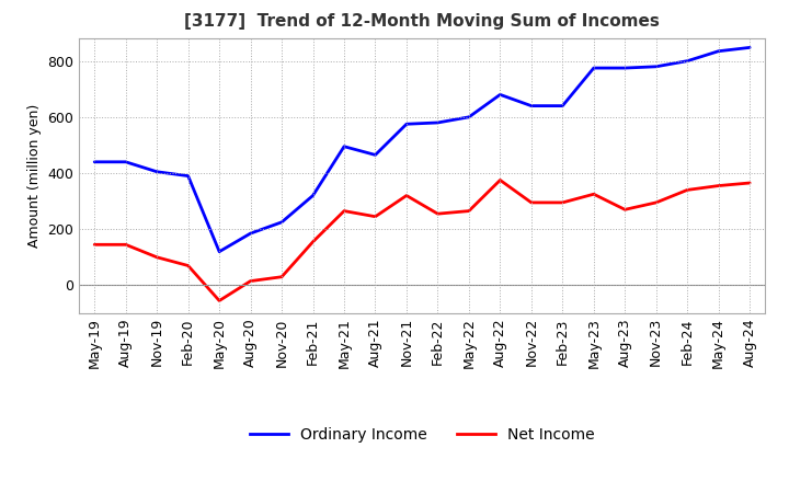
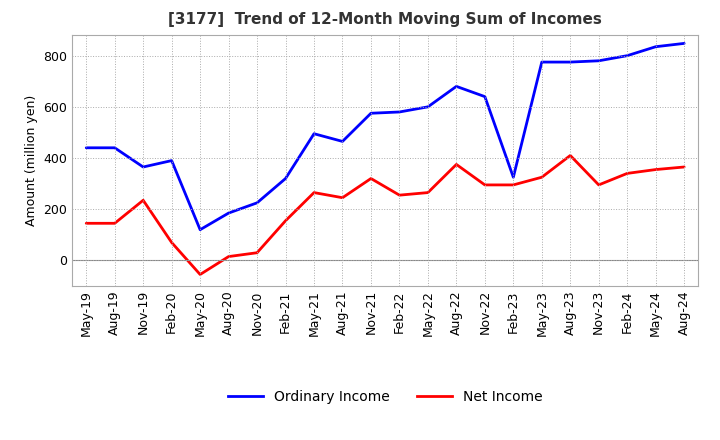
Ordinary Income/Nov-19: 405 -> 365
Net Income/Nov-19: 100 -> 235
Ordinary Income/Feb-23: 640 -> 325
Net Income/Aug-23: 270 -> 410
